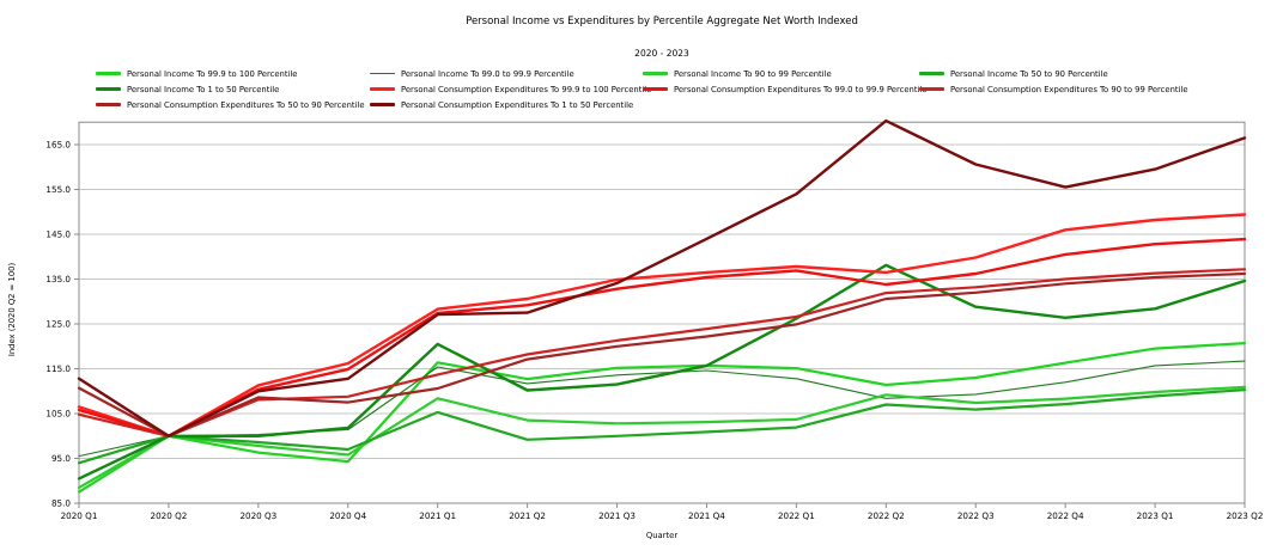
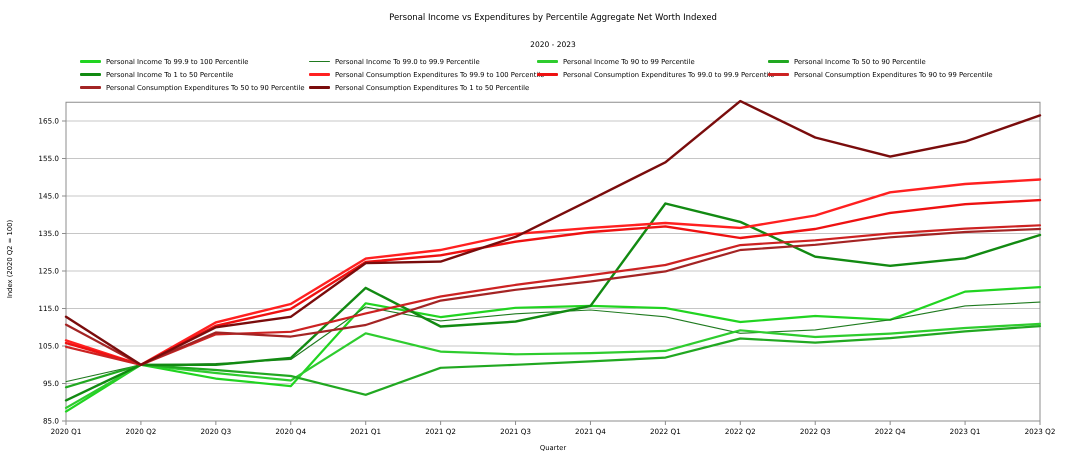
Personal Income To 50 to 90 Percentile/2021 Q1: 105 -> 92
Personal Income To 1 to 50 Percentile/2022 Q1: 126 -> 143
Personal Income To 99.9 to 100 Percentile/2022 Q4: 116 -> 112
